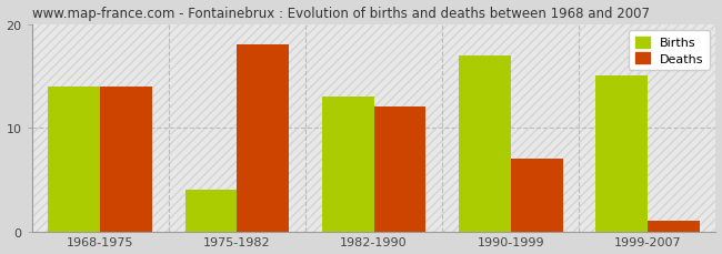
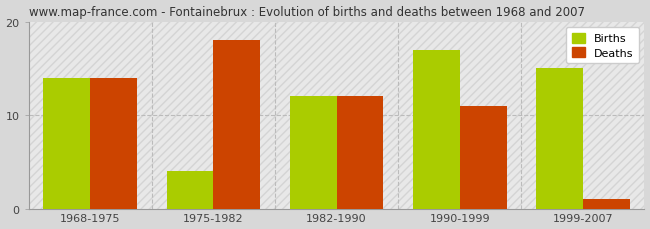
Births/1982-1990: 13 -> 12
Deaths/1990-1999: 7 -> 11
